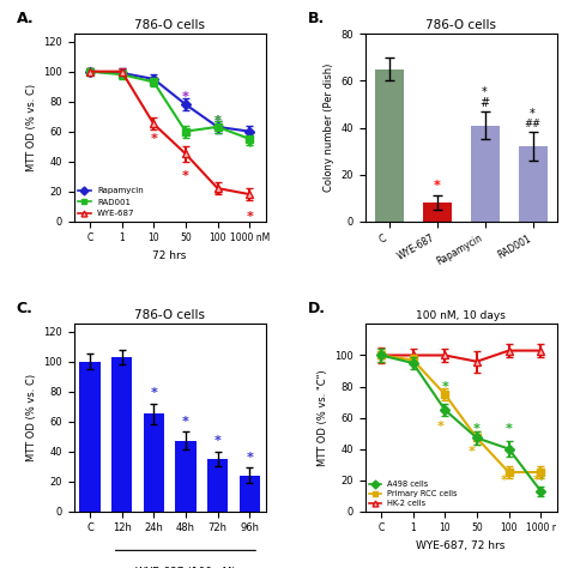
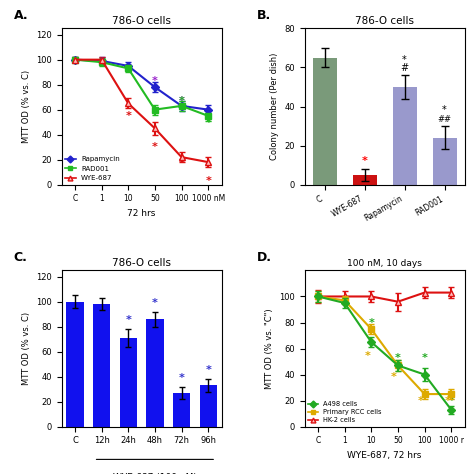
WYE-687: 8 -> 5
Rapamycin: 41 -> 50
RAD001: 32 -> 24
12h: 103 -> 98
24h: 65 -> 71
48h: 47 -> 86
72h: 35 -> 27
96h: 24 -> 33
